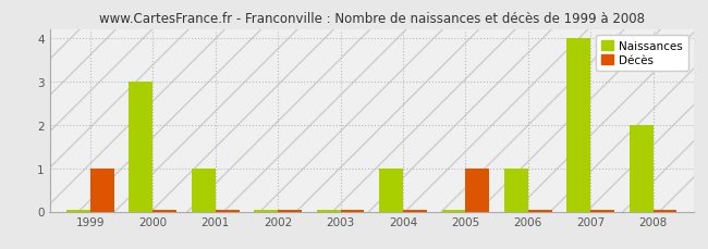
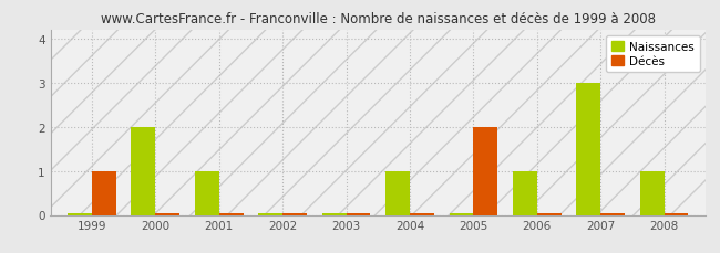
Naissances/2000: 3 -> 2
Décès/2005: 1 -> 2
Naissances/2007: 4 -> 3
Naissances/2008: 2 -> 1
